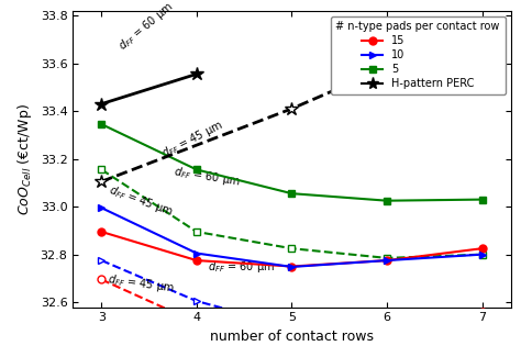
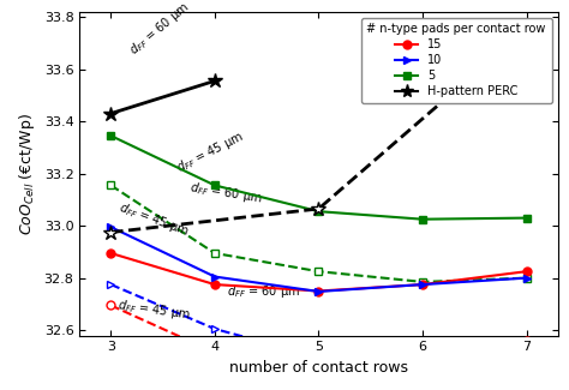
H-pattern PERC/3: 33.105 -> 32.975
H-pattern PERC/5: 33.410 -> 33.065
